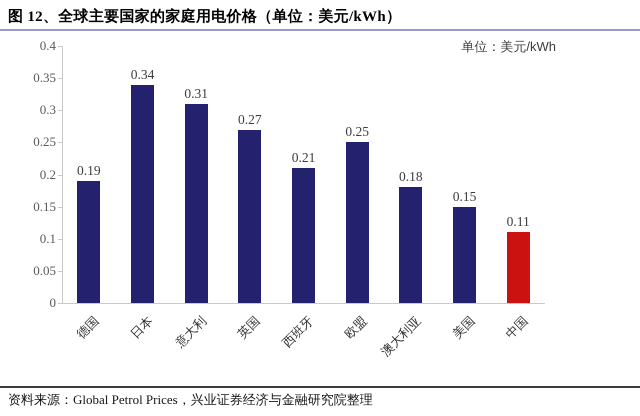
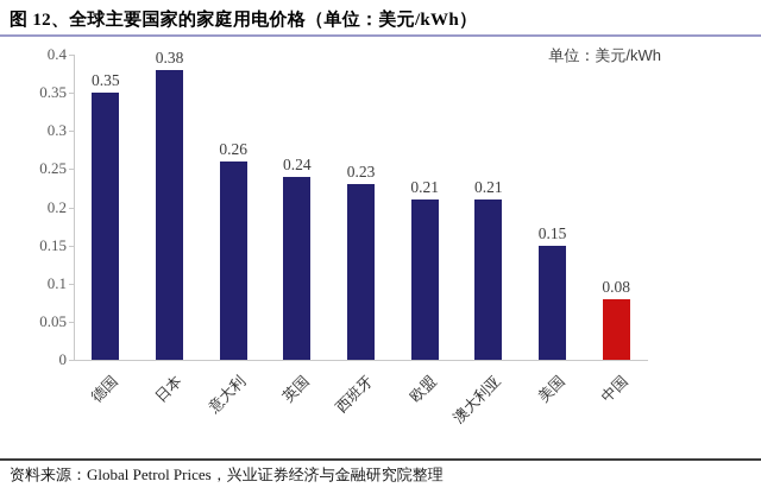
德国: 0.19 -> 0.35
日本: 0.34 -> 0.38
意大利: 0.31 -> 0.26
英国: 0.27 -> 0.24
西班牙: 0.21 -> 0.23
欧盟: 0.25 -> 0.21
澳大利亚: 0.18 -> 0.21
中国: 0.11 -> 0.08
